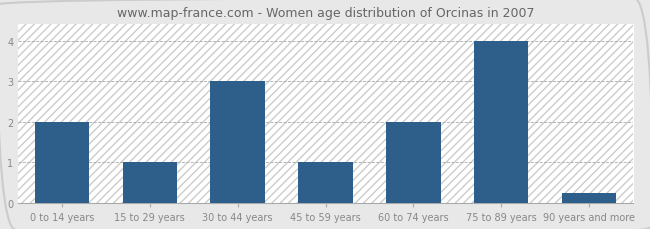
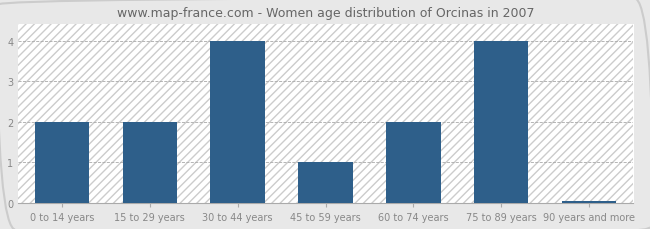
15 to 29 years: 1.00 -> 2.00
30 to 44 years: 3.00 -> 4.00
90 years and more: 0.25 -> 0.05
